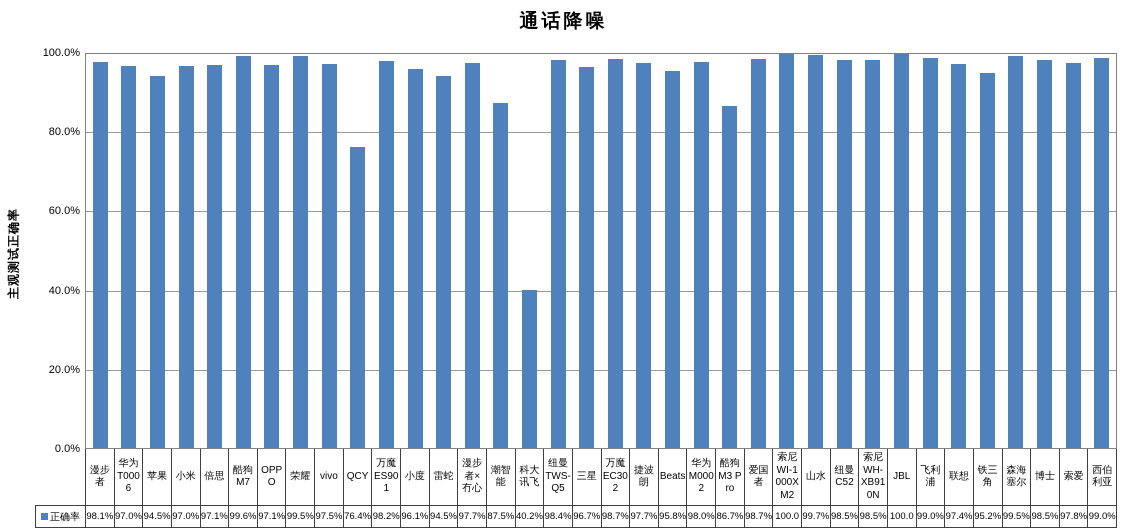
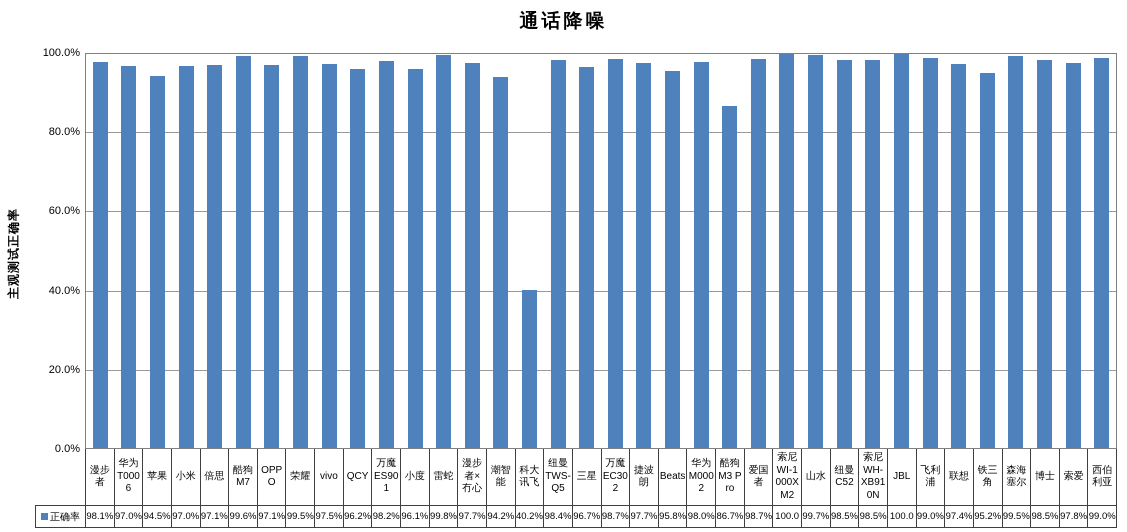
QCY: 76.4% -> 96.2%
雷蛇: 94.5% -> 99.8%
潮智能: 87.5% -> 94.2%
